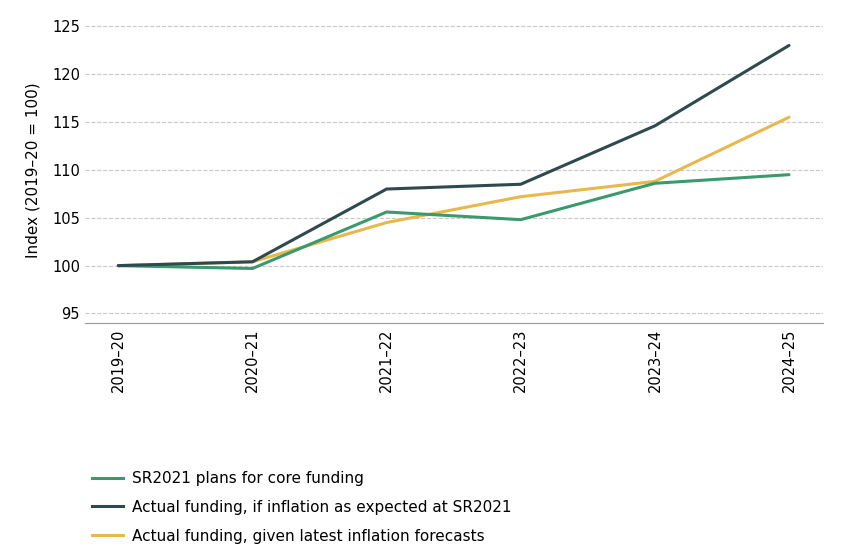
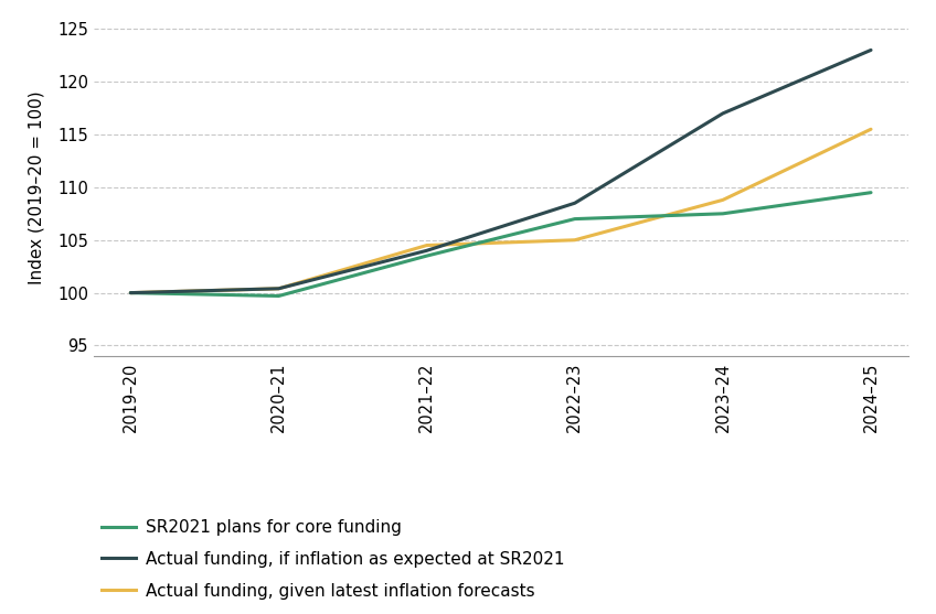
SR2021 plans for core funding/2021–22: 105.6 -> 103.5
Actual funding, if inflation as expected at SR2021/2021–22: 108.0 -> 104.0
SR2021 plans for core funding/2022–23: 104.8 -> 107.0
Actual funding, given latest inflation forecasts/2022–23: 107.2 -> 105.0
SR2021 plans for core funding/2023–24: 108.6 -> 107.5
Actual funding, if inflation as expected at SR2021/2023–24: 114.6 -> 117.0
